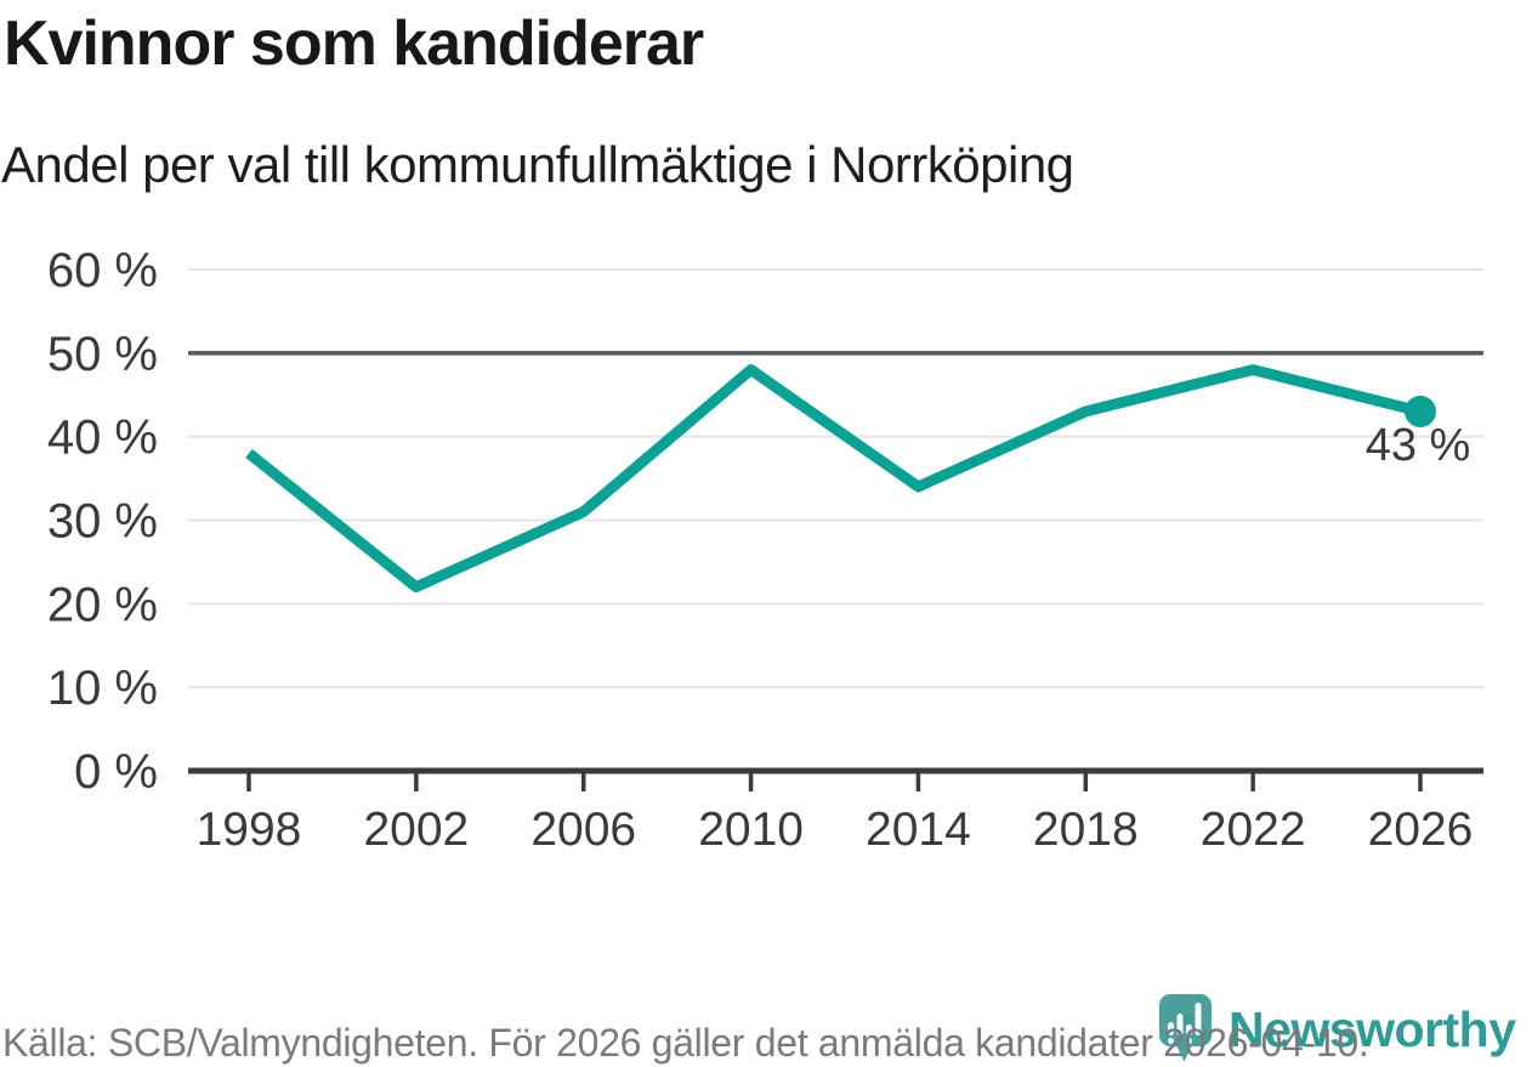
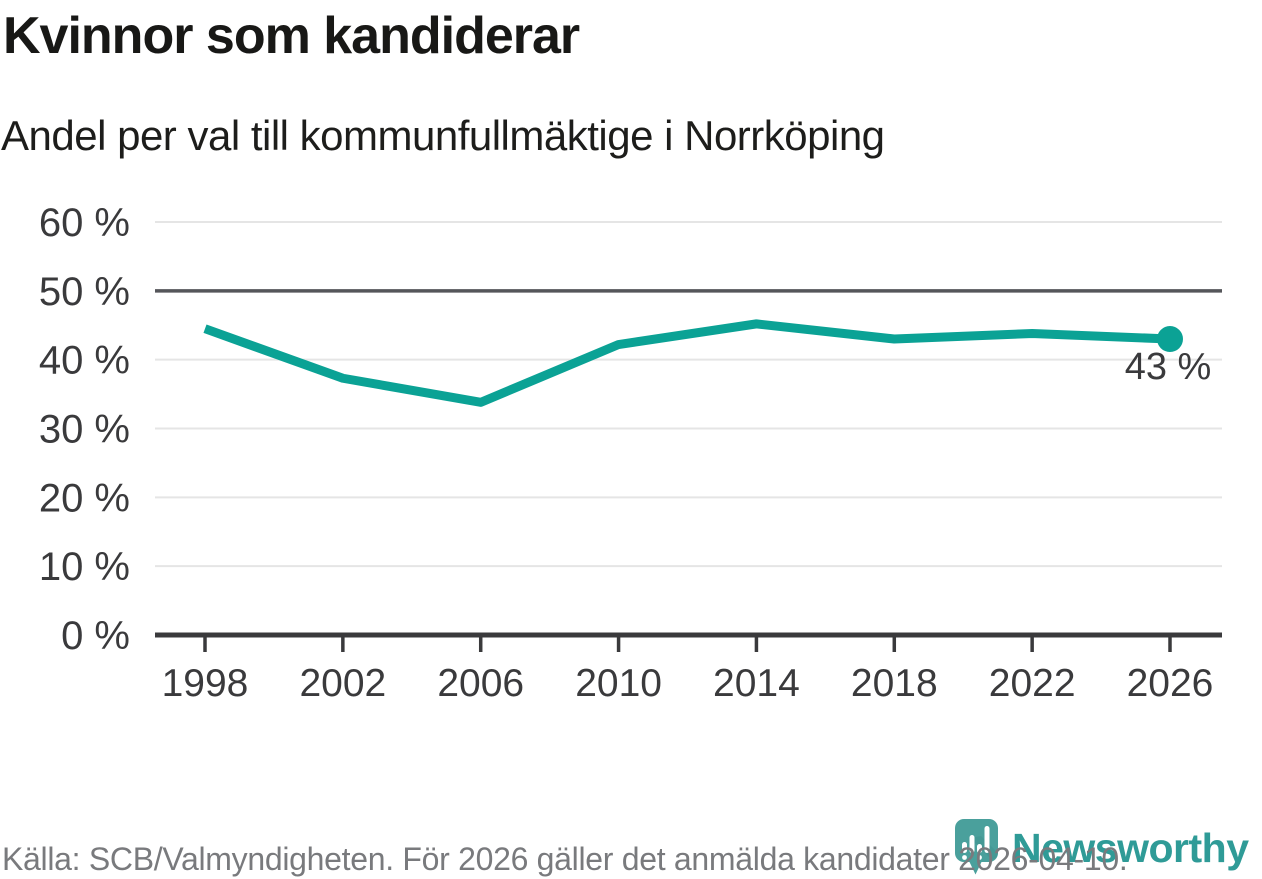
1998: 38% -> 44%
2002: 22% -> 37%
2006: 31% -> 34%
2010: 48% -> 42%
2014: 34% -> 45%
2022: 48% -> 44%
